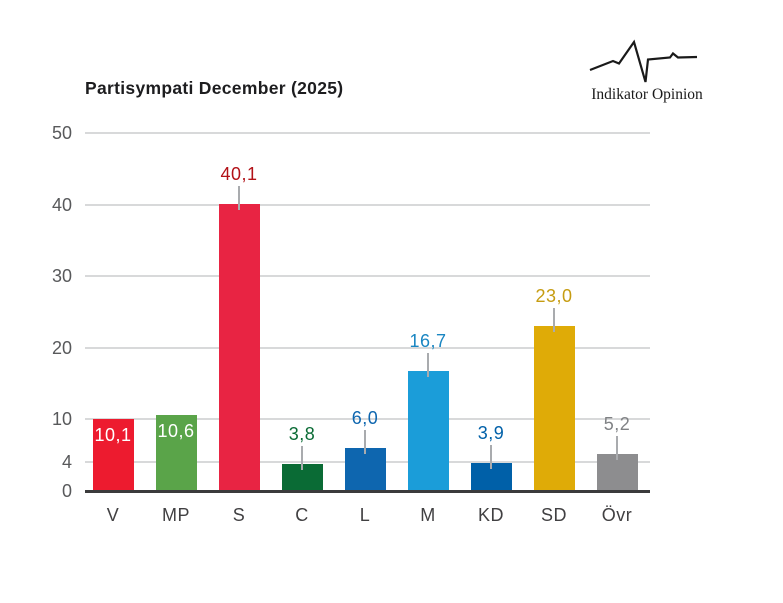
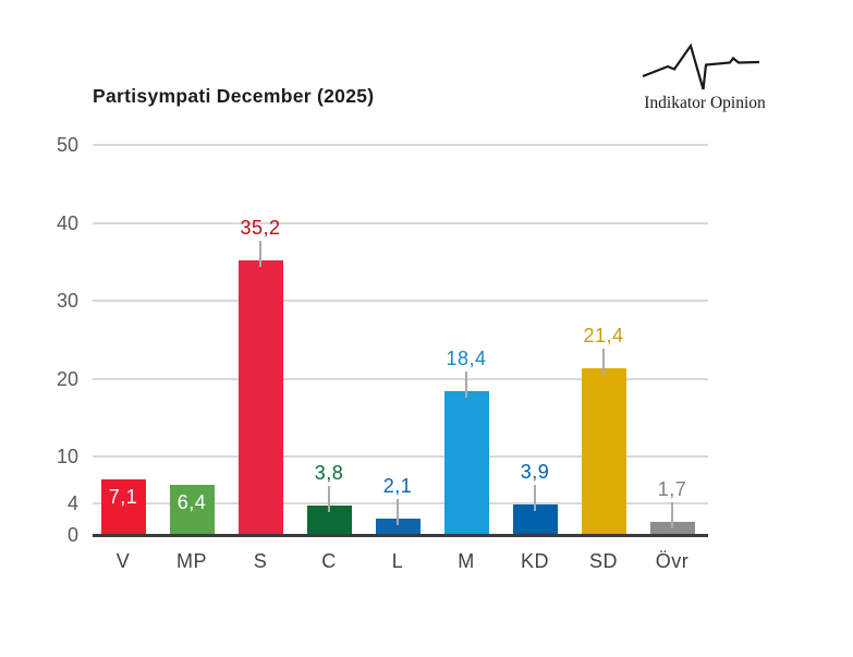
V: 10,1 -> 7,1
MP: 10,6 -> 6,4
S: 40,1 -> 35,2
L: 6,0 -> 2,1
M: 16,7 -> 18,4
SD: 23,0 -> 21,4
Övr: 5,2 -> 1,7
